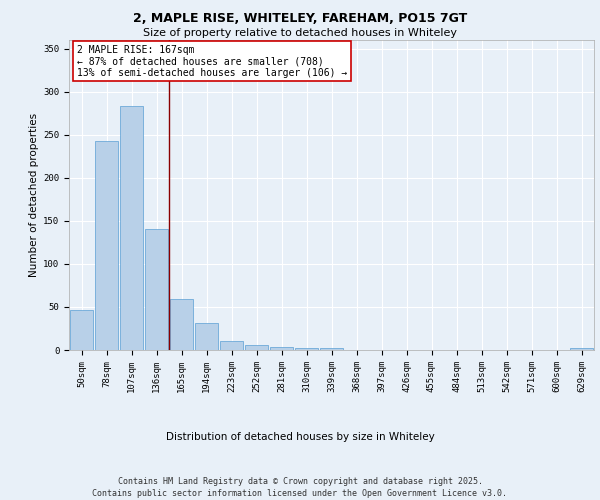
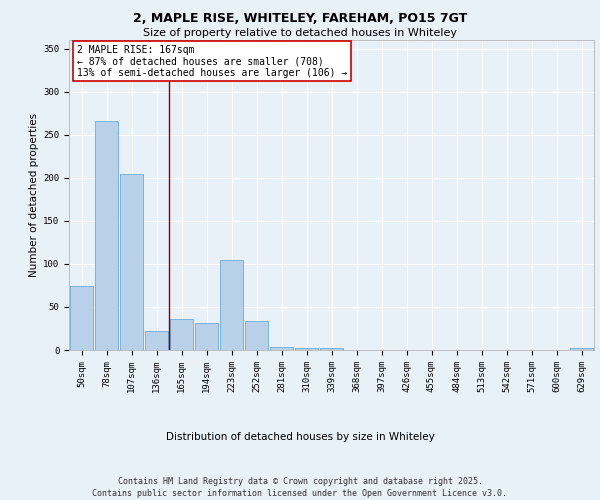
50sqm: 47 -> 74
78sqm: 243 -> 266
107sqm: 283 -> 204
136sqm: 140 -> 22
165sqm: 59 -> 36
223sqm: 10 -> 104
252sqm: 6 -> 34
